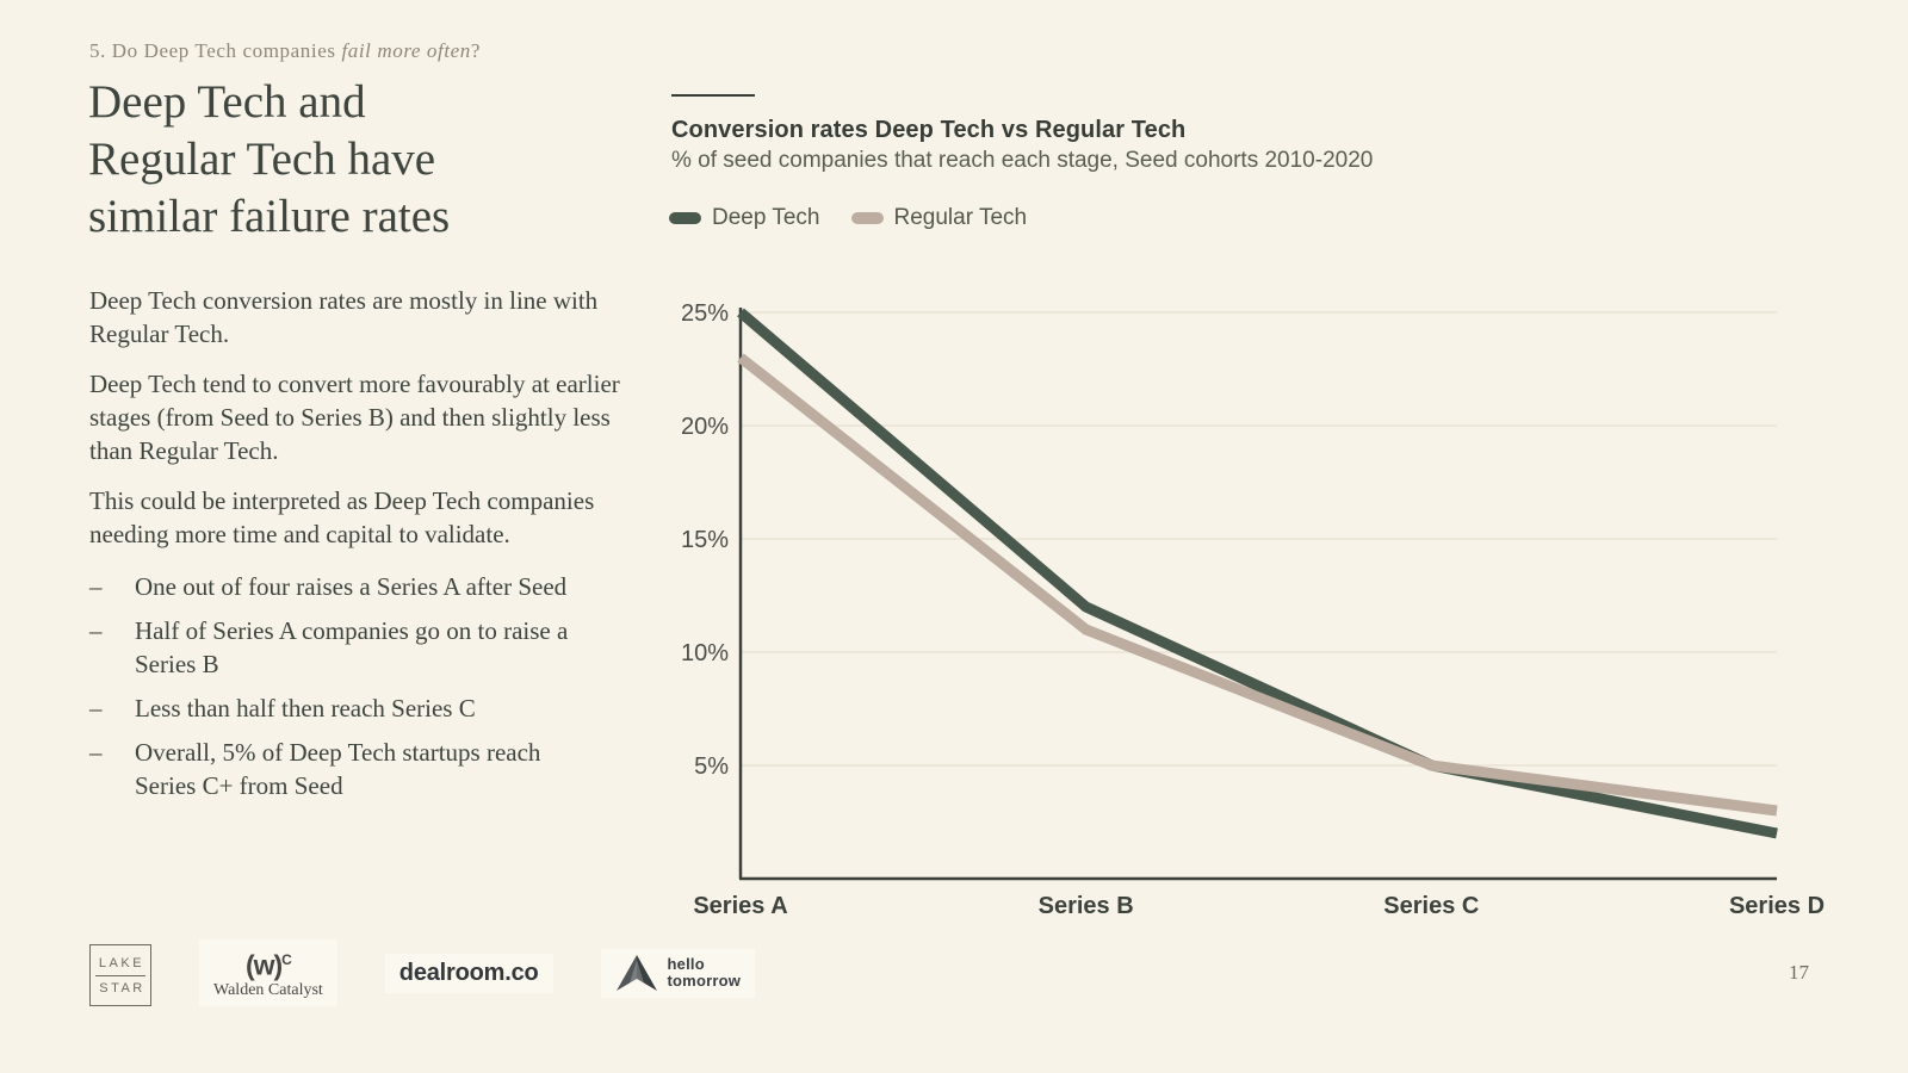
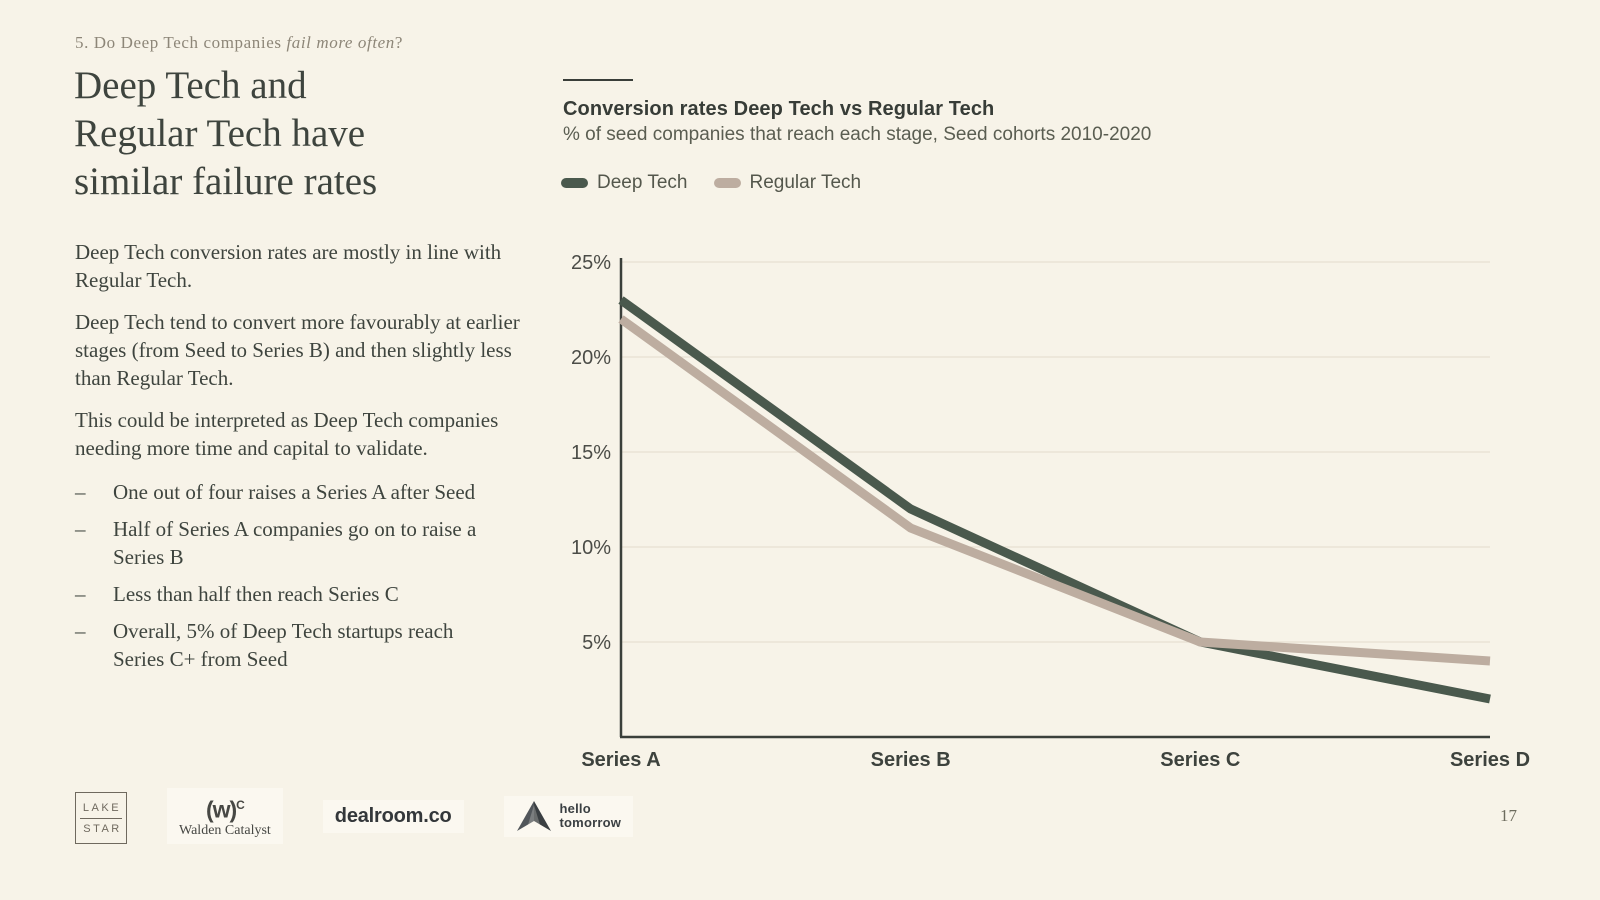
Deep Tech/Series A: 25% -> 23%
Regular Tech/Series A: 23% -> 22%
Regular Tech/Series D: 3% -> 4%
